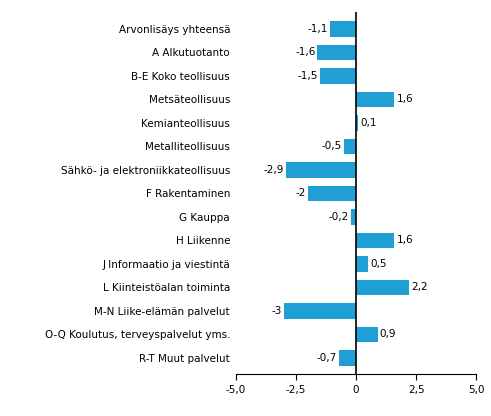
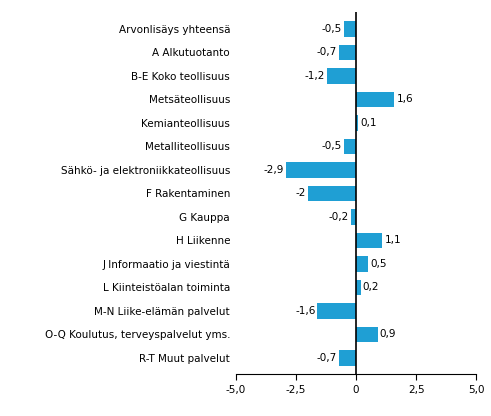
Arvonlisäys yhteensä: -1,1 -> -0,5
A Alkutuotanto: -1,6 -> -0,7
B-E Koko teollisuus: -1,5 -> -1,2
H Liikenne: 1,6 -> 1,1
L Kiinteistöalan toiminta: 2,2 -> 0,2
M-N Liike-elämän palvelut: -3 -> -1,6
